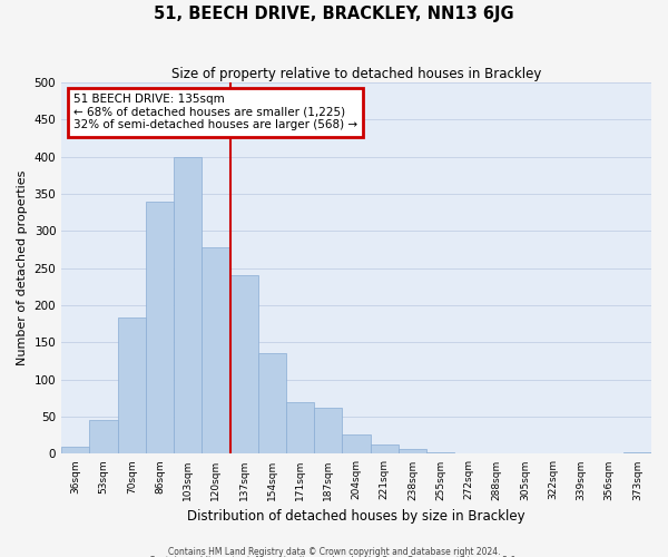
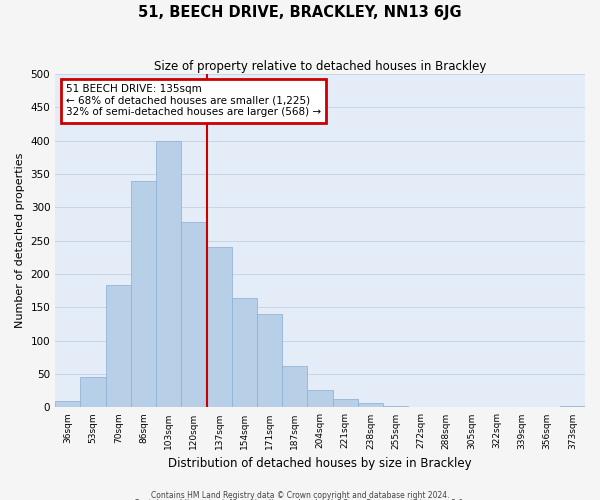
154sqm: 136 -> 164
171sqm: 70 -> 140
